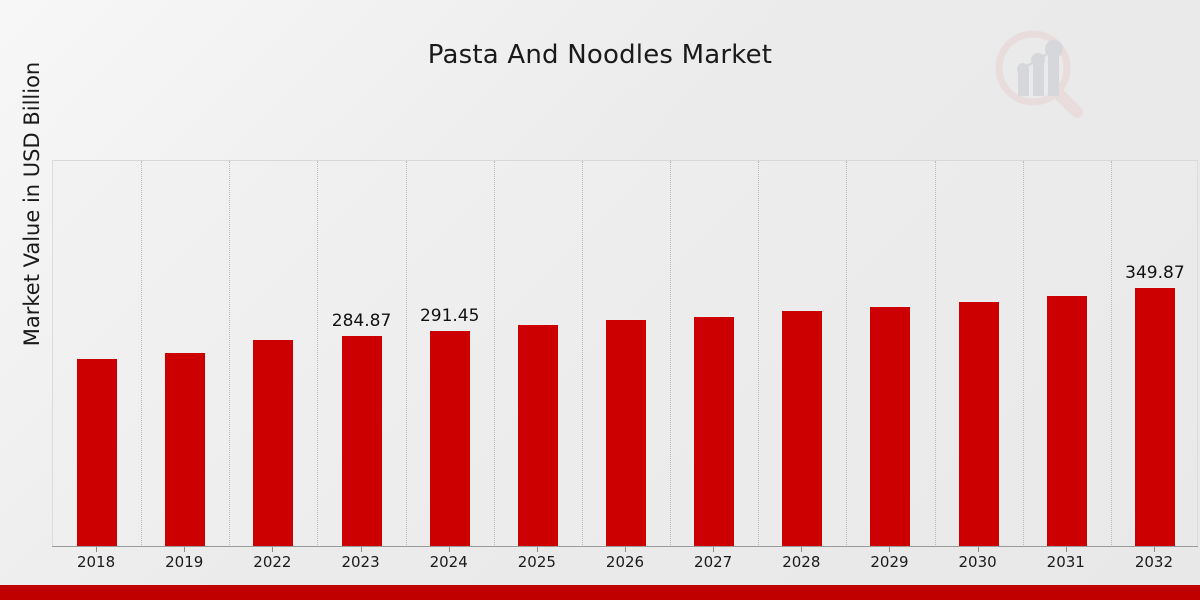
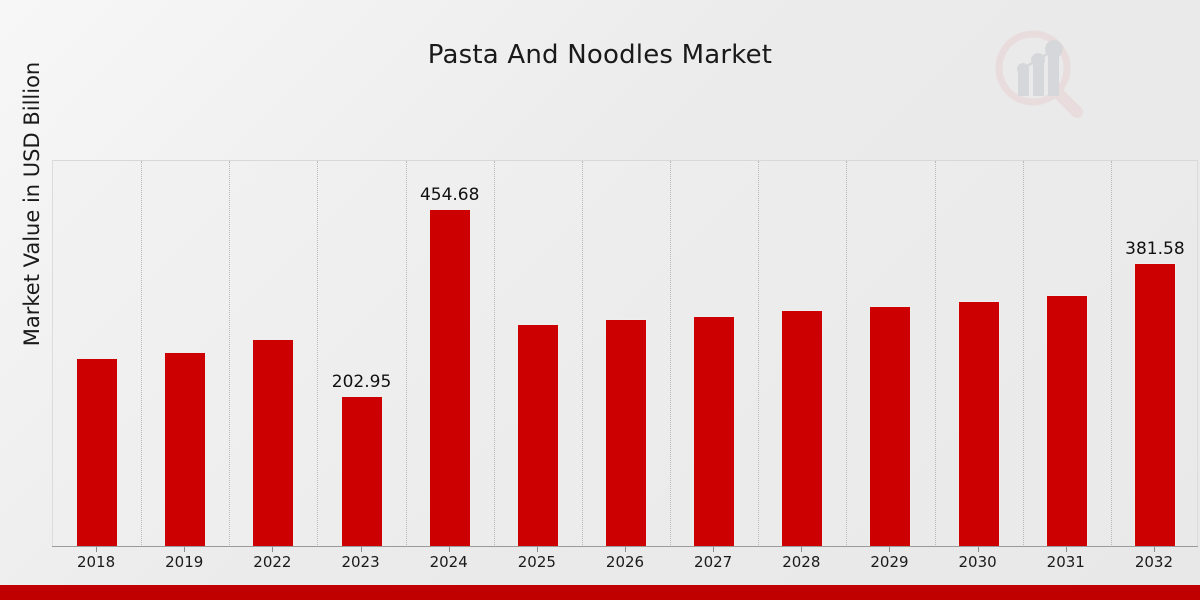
2023: 284.87 -> 202.95
2024: 291.45 -> 454.68
2032: 349.87 -> 381.58
